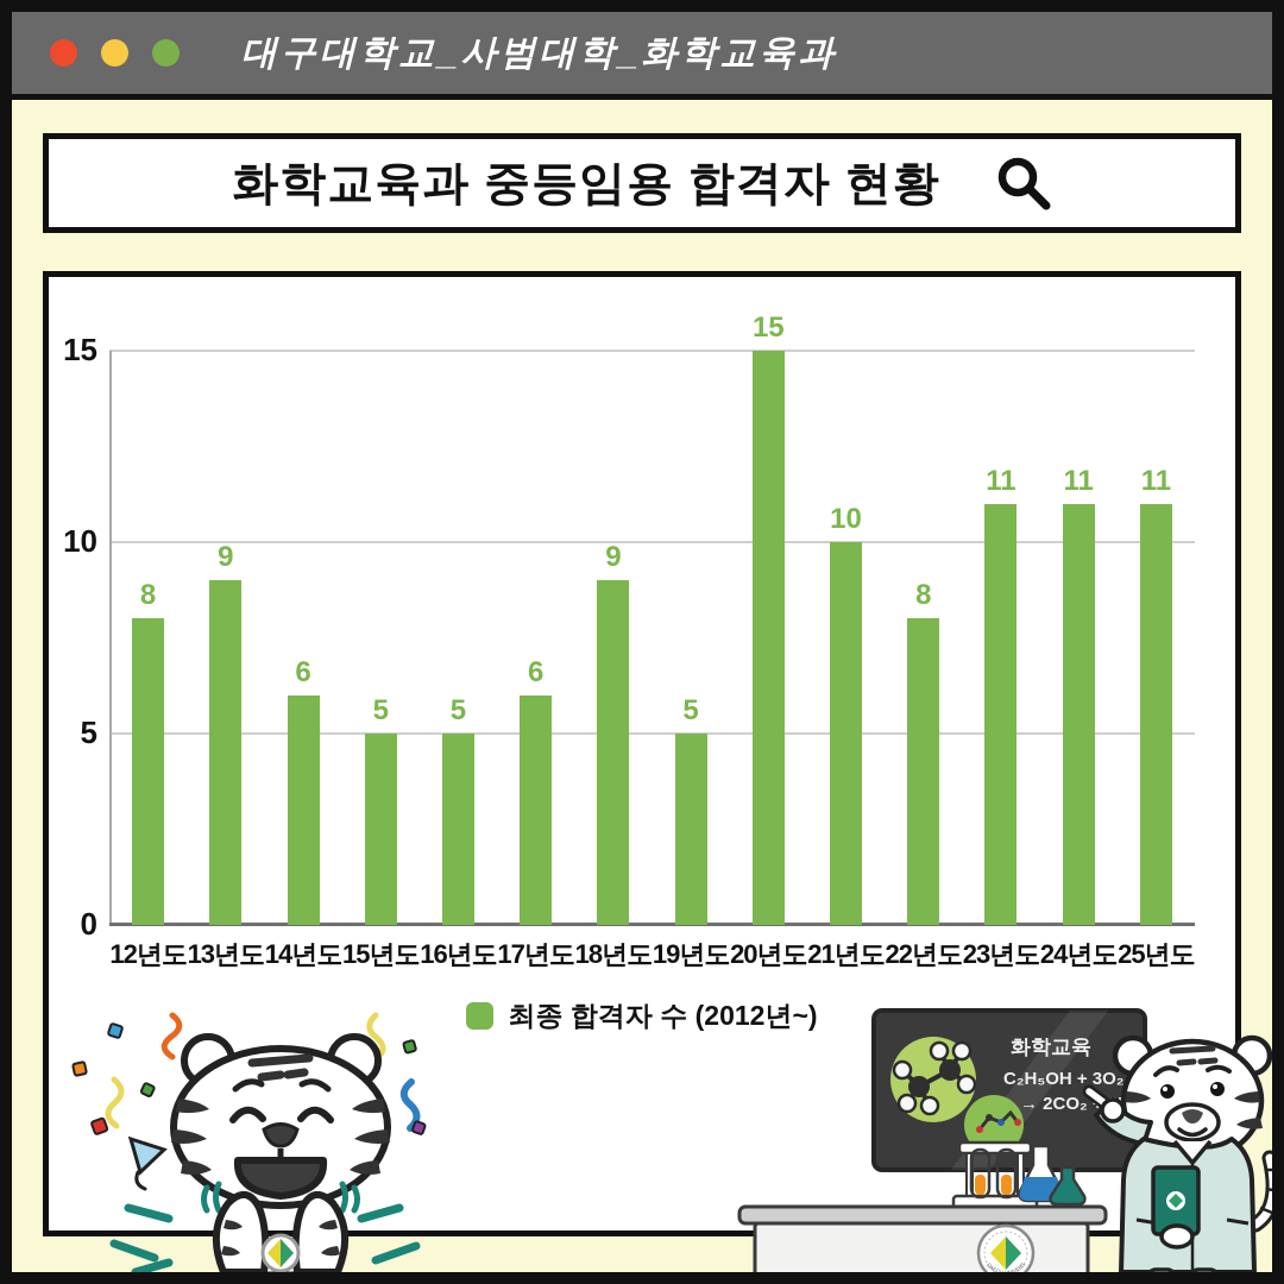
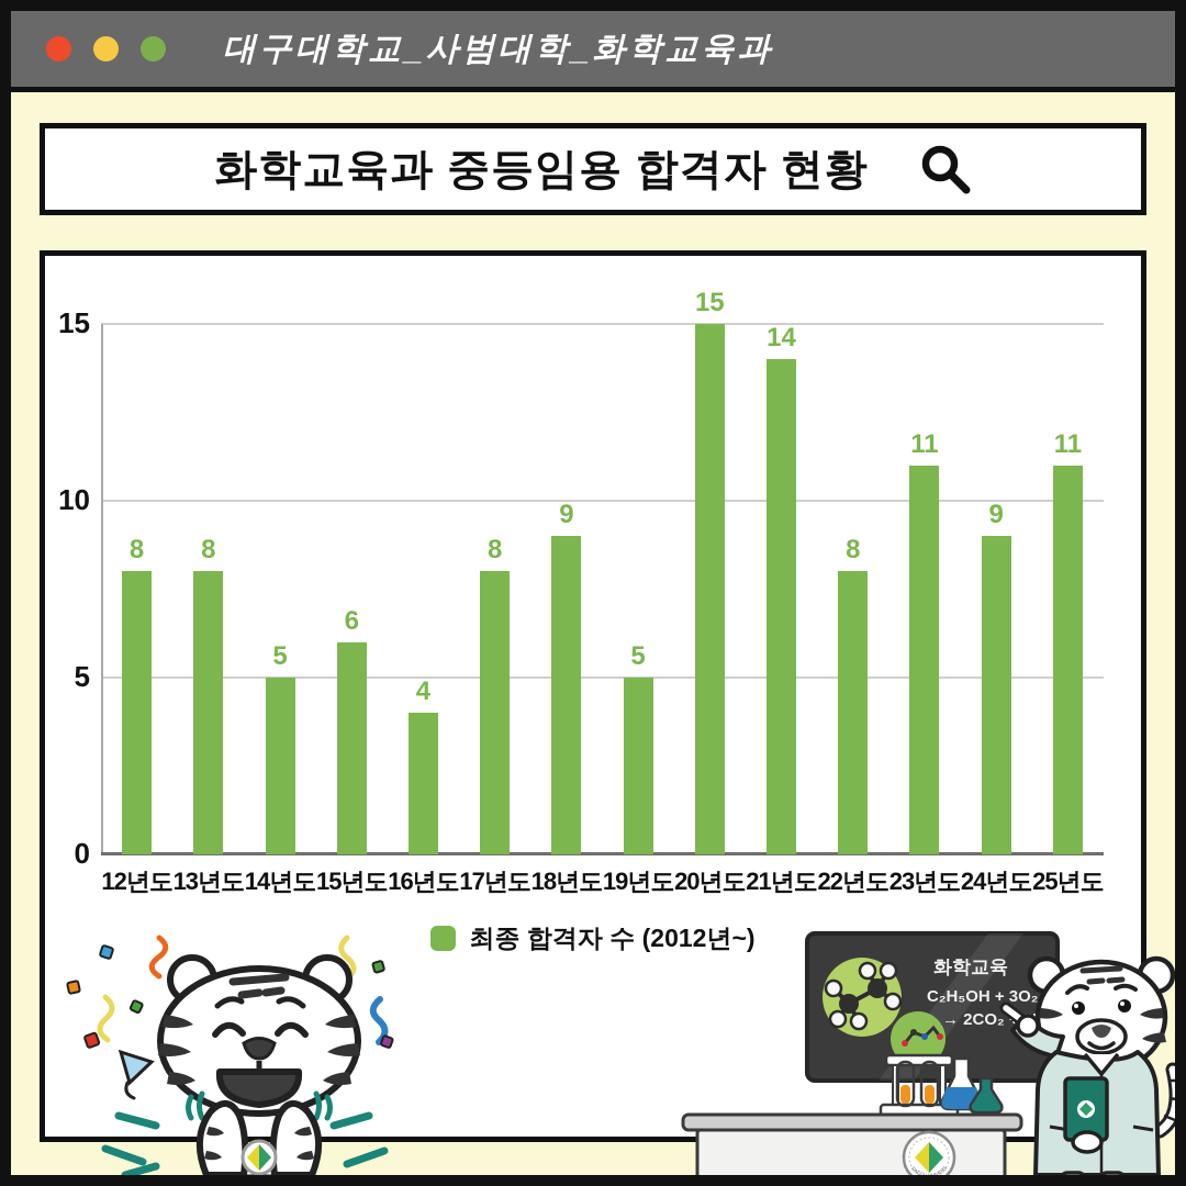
13년도: 9 -> 8
14년도: 6 -> 5
15년도: 5 -> 6
16년도: 5 -> 4
17년도: 6 -> 8
21년도: 10 -> 14
24년도: 11 -> 9
